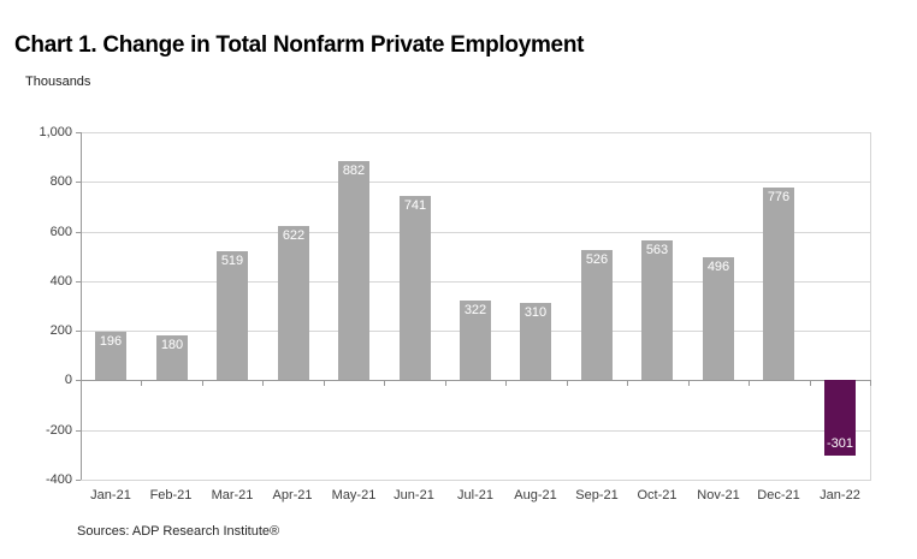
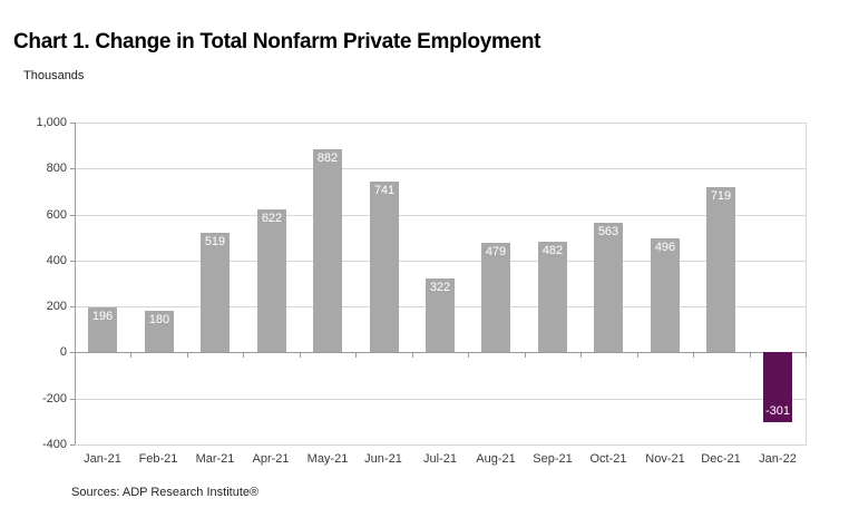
Aug-21: 310 -> 479
Sep-21: 526 -> 482
Dec-21: 776 -> 719
